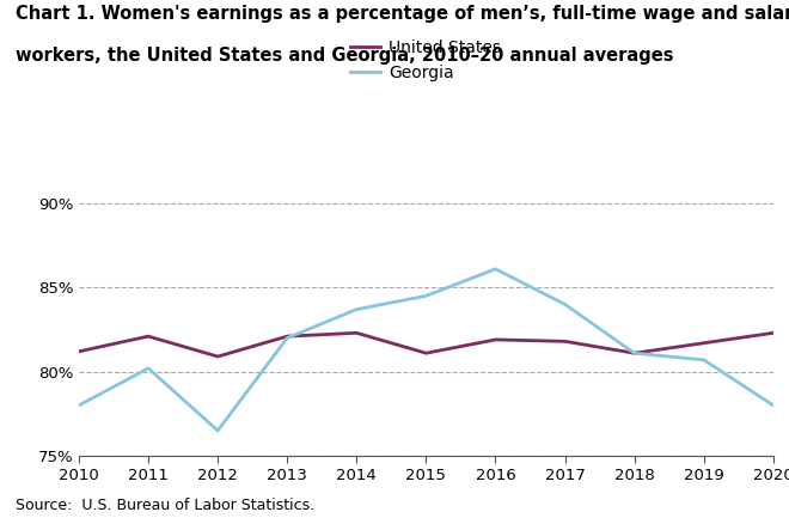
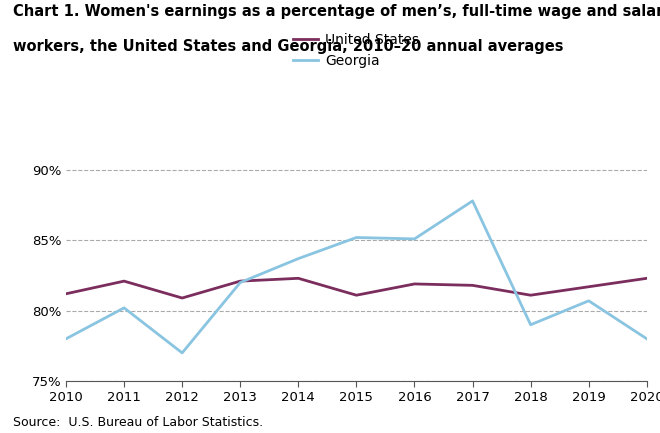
Georgia/2012: 76.5% -> 77.0%
Georgia/2015: 84.5% -> 85.2%
Georgia/2016: 86.1% -> 85.1%
Georgia/2017: 84.0% -> 87.8%
Georgia/2018: 81.1% -> 79.0%
